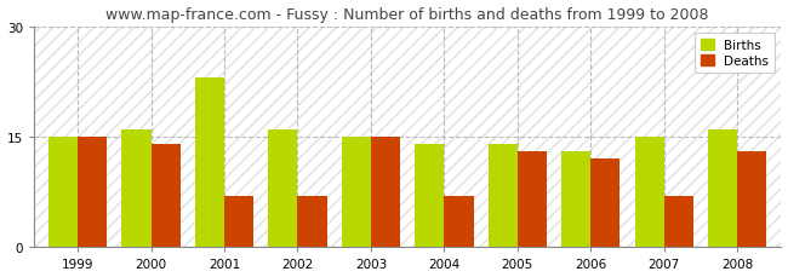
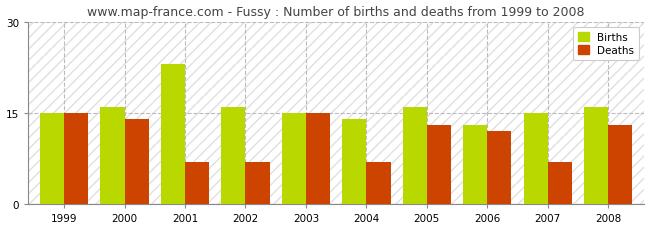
Births/2005: 14 -> 16
